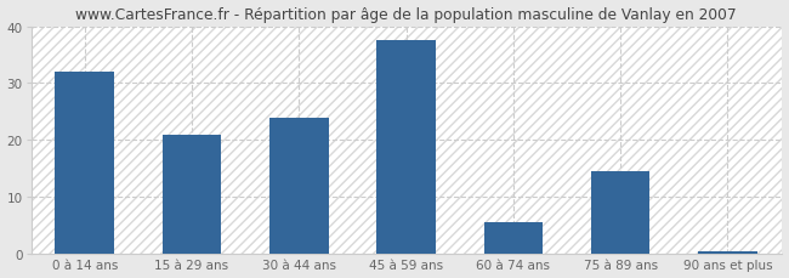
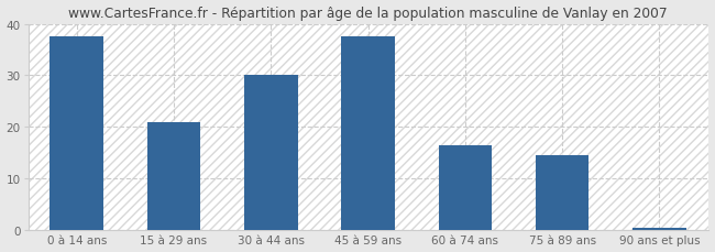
0 à 14 ans: 32.0 -> 37.5
30 à 44 ans: 24.0 -> 30.0
60 à 74 ans: 5.5 -> 16.5
